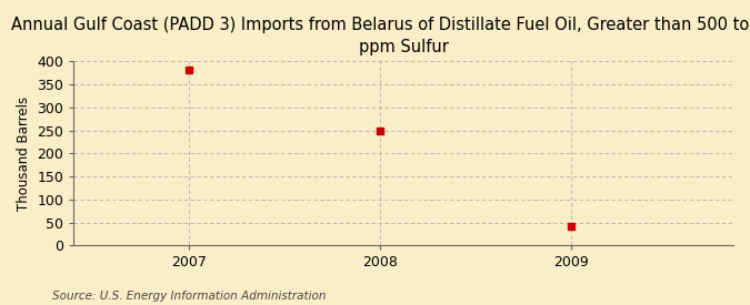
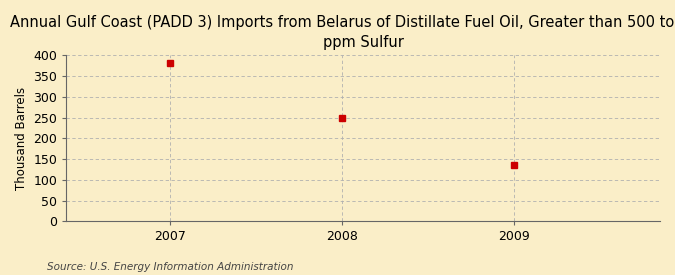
2009: 42 -> 135
